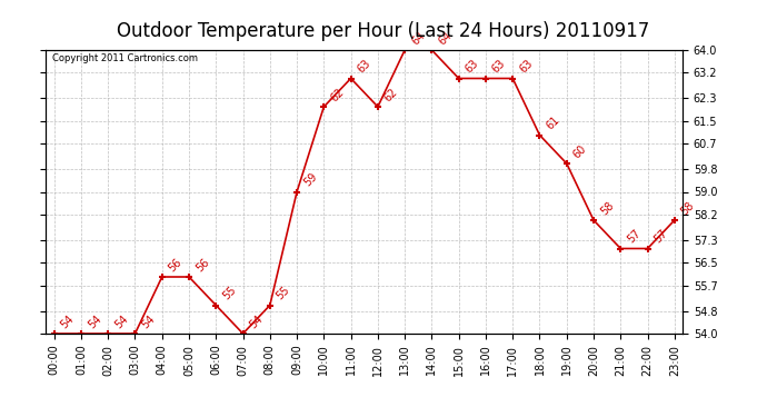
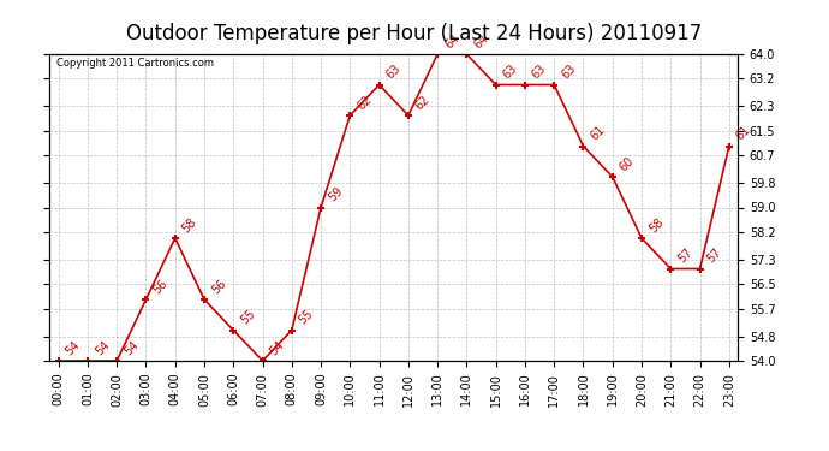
03:00: 54 -> 56
04:00: 56 -> 58
23:00: 58 -> 61
